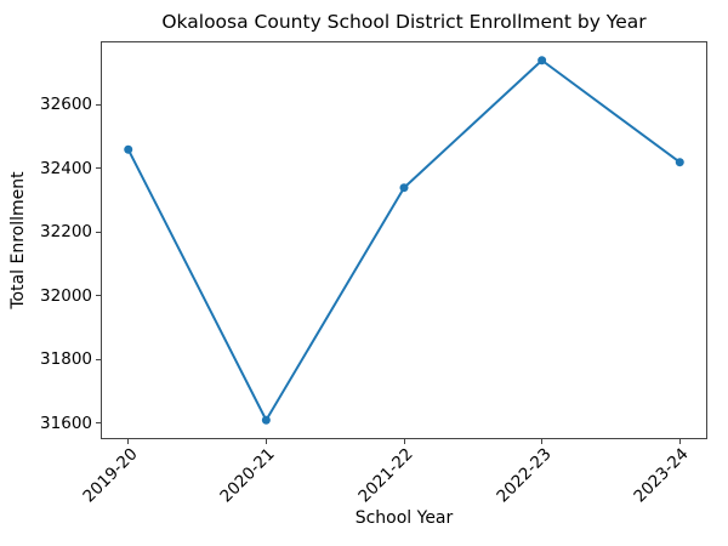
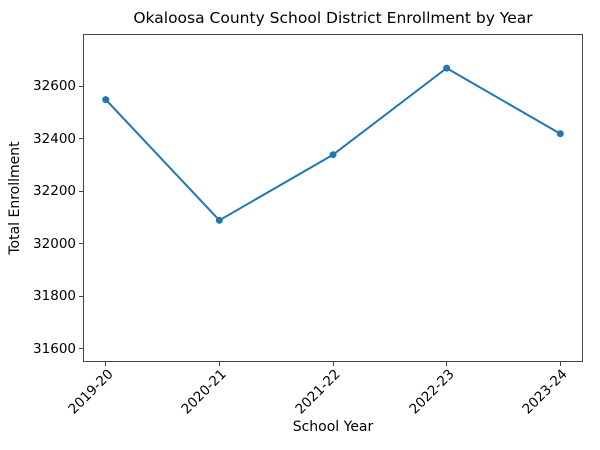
2019-20: 32460 -> 32550
2020-21: 31610 -> 32090
2022-23: 32740 -> 32670
